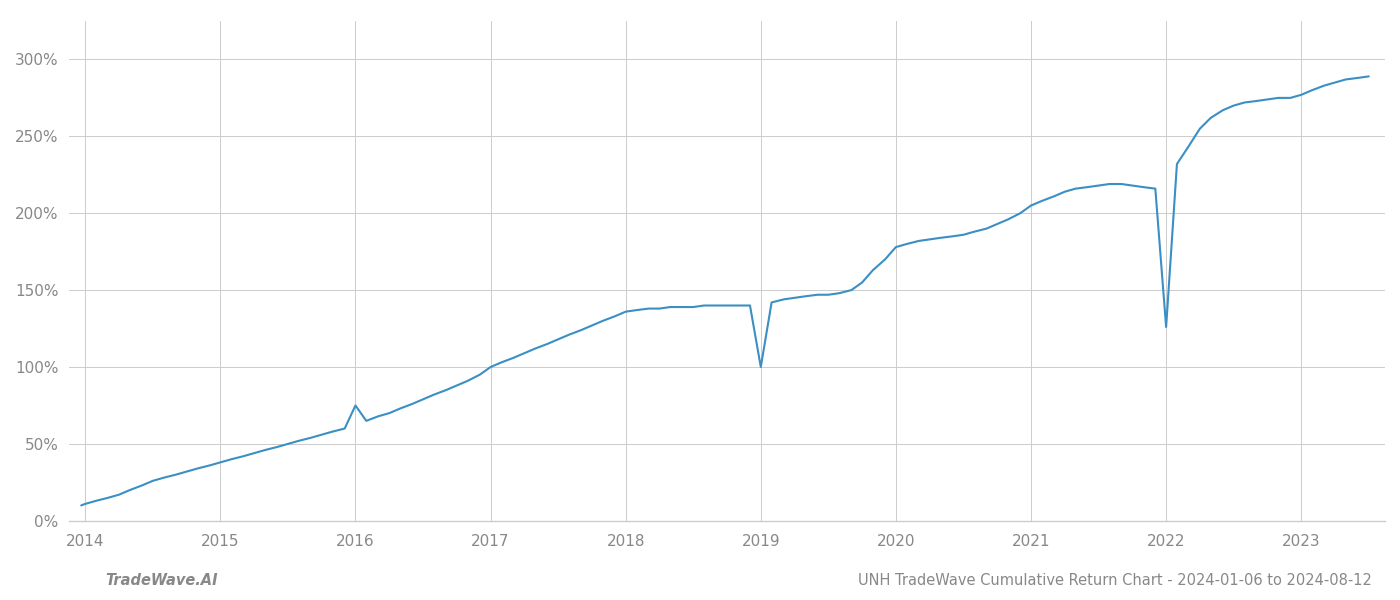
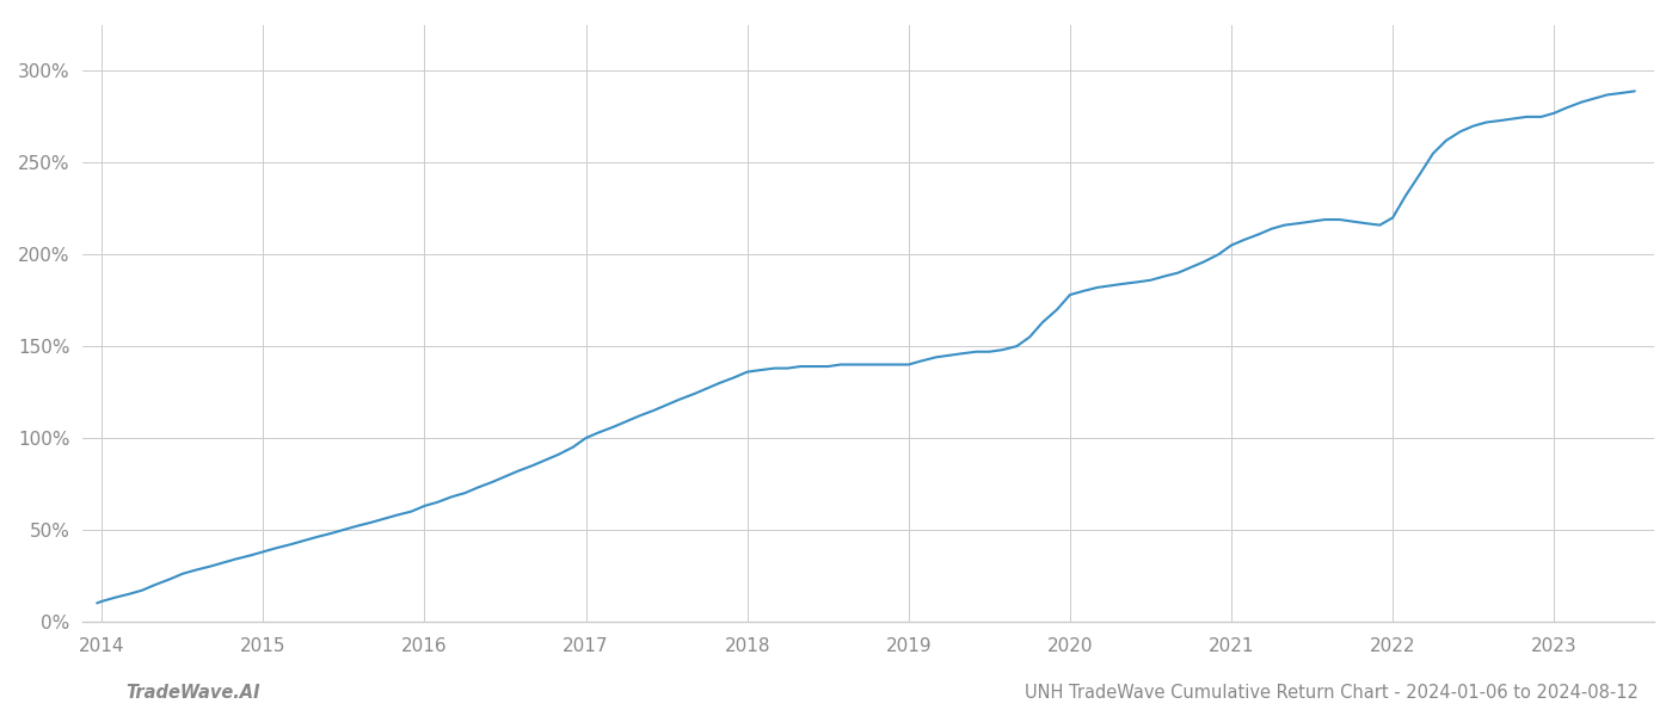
2016: 75% -> 63%
2019: 100% -> 140%
2022: 126% -> 220%
